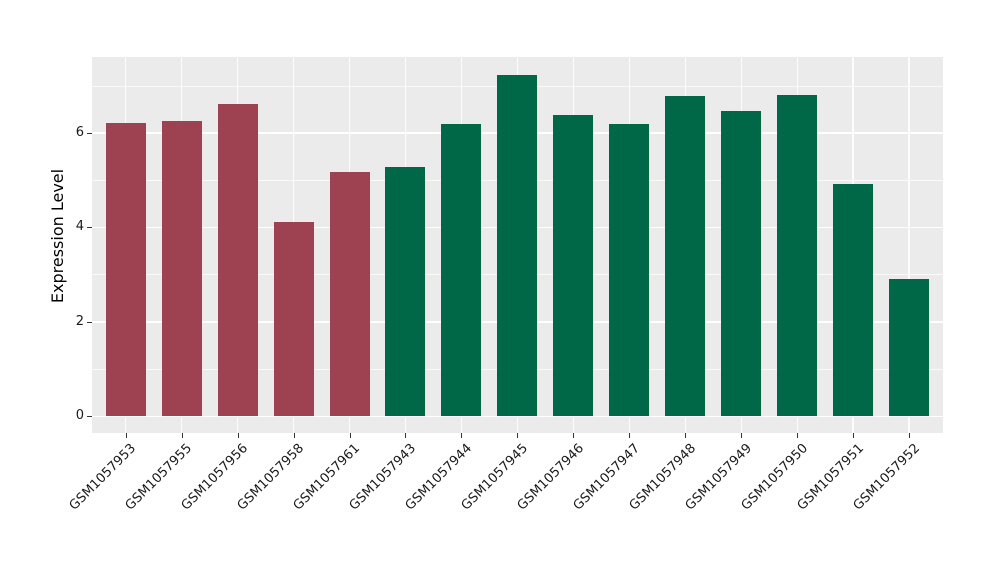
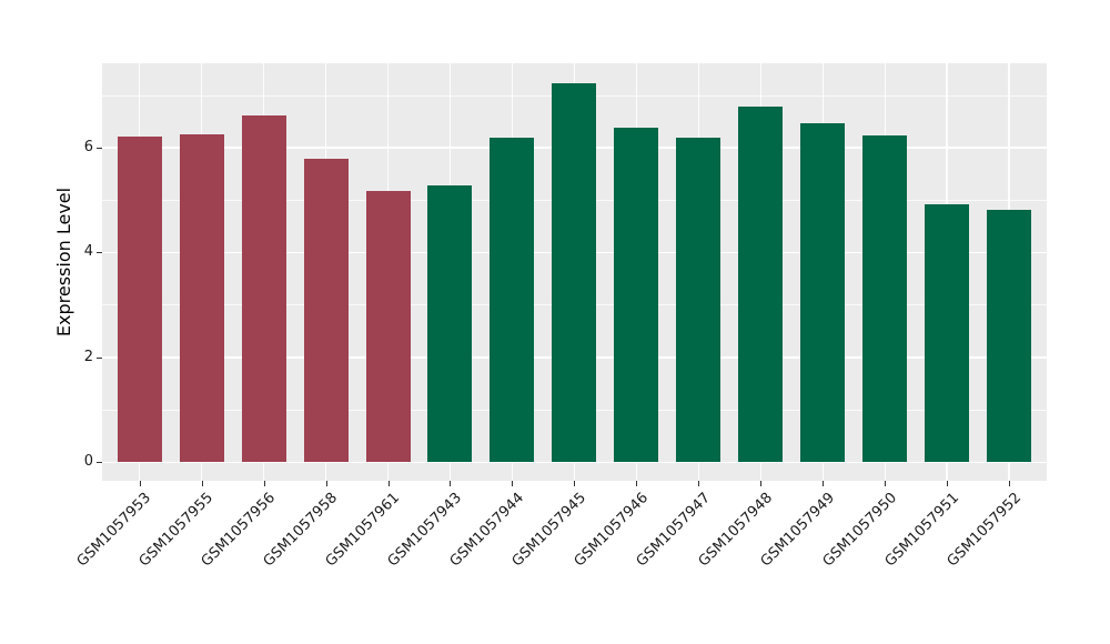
GSM1057958: 4.1 -> 5.8
GSM1057950: 6.8 -> 6.2
GSM1057952: 2.9 -> 4.8
